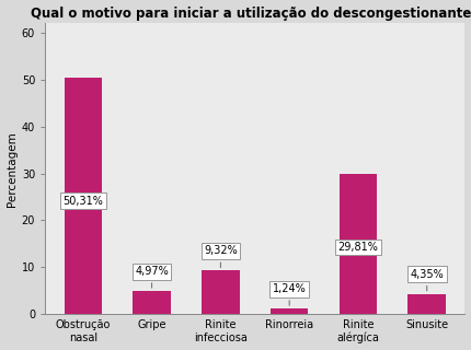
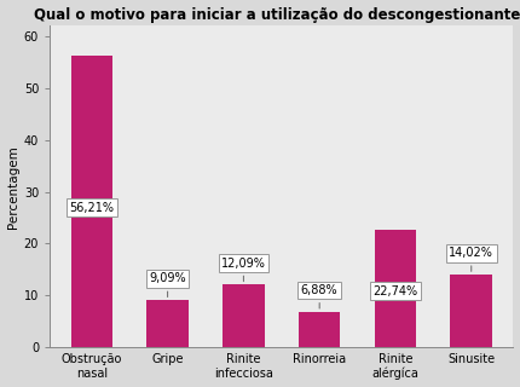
Obstrução nasal: 50,31% -> 56,21%
Gripe: 4,97% -> 9,09%
Rinite infecciosa: 9,32% -> 12,09%
Rinorreia: 1,24% -> 6,88%
Rinite alérgíca: 29,81% -> 22,74%
Sinusite: 4,35% -> 14,02%
